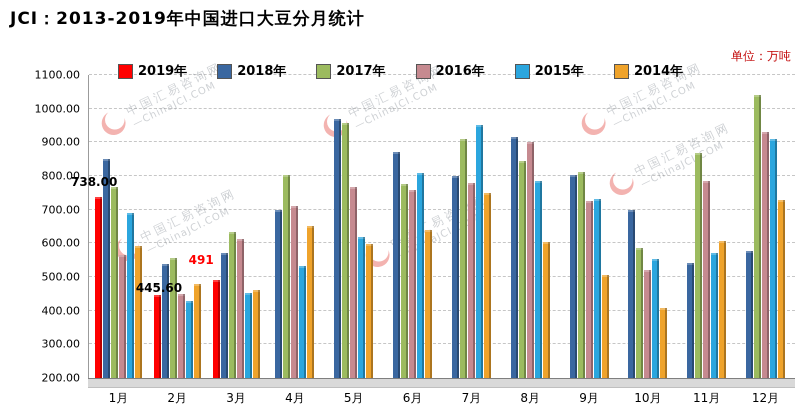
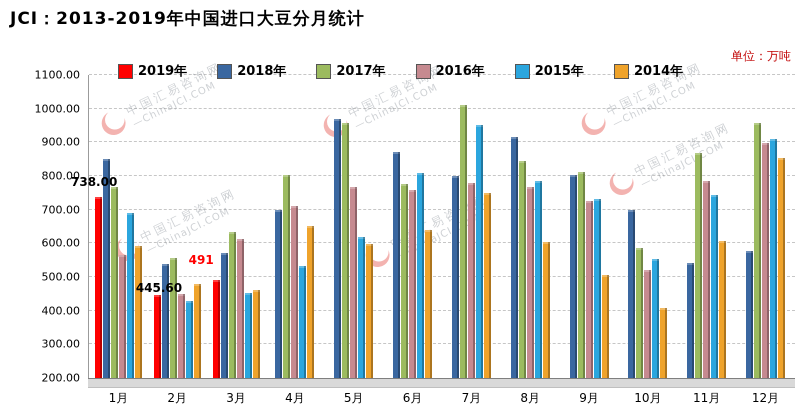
2017年/7月: 910 -> 1010
2016年/8月: 900 -> 770
2015年/11月: 570 -> 740
2017年/12月: 1040 -> 960
2016年/12月: 930 -> 900
2014年/12月: 730 -> 850
